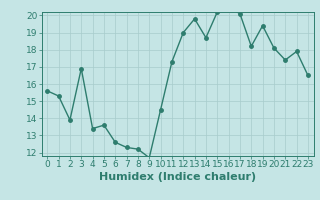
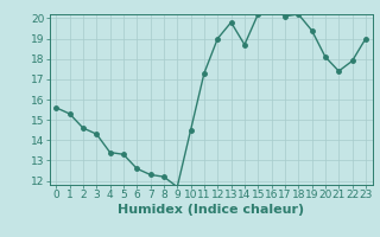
2: 13.9 -> 14.6
3: 16.9 -> 14.3
5: 13.6 -> 13.3
18: 18.2 -> 20.2
23: 16.5 -> 19.0
